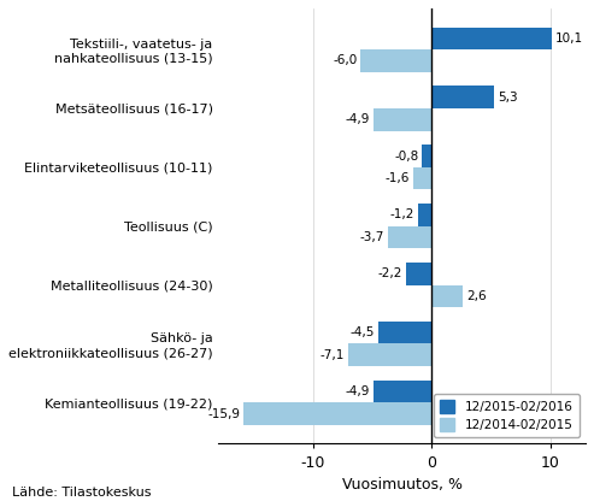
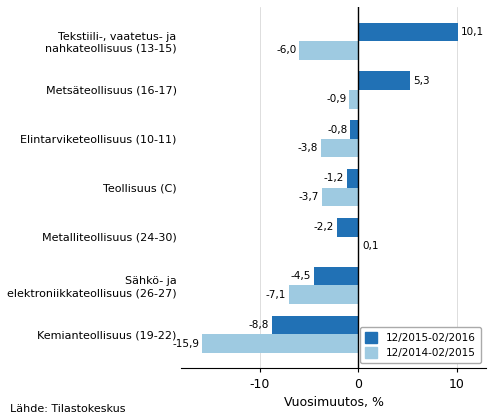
12/2014-02/2015/Metsäteollisuus (16-17): -4,9 -> -0,9
12/2014-02/2015/Elintarviketeollisuus (10-11): -1,6 -> -3,8
12/2014-02/2015/Metalliteollisuus (24-30): 2,6 -> 0,1
12/2015-02/2016/Kemianteollisuus (19-22): -4,9 -> -8,8
